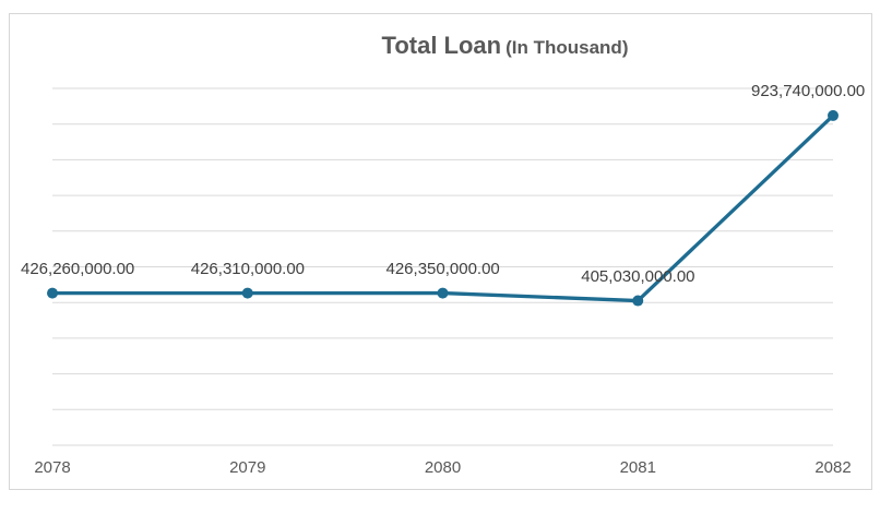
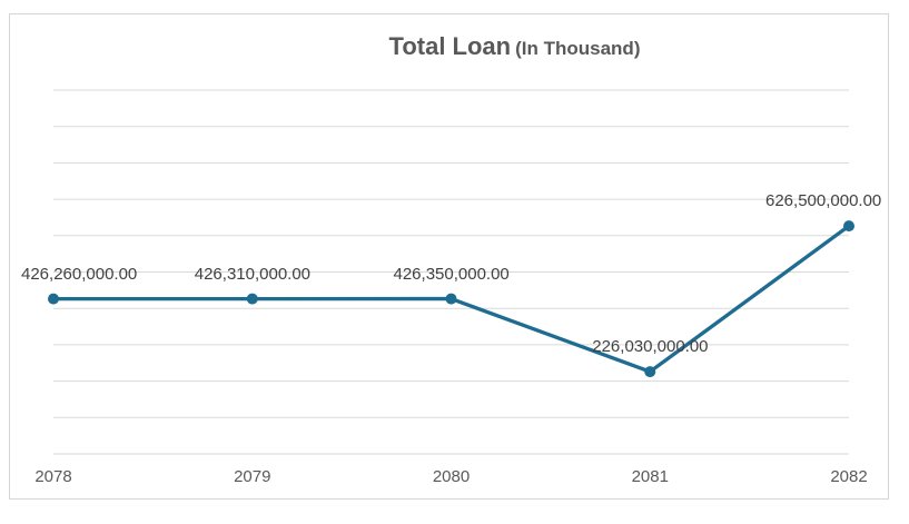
2081: 405,030,000.00 -> 226,030,000.00
2082: 923,740,000.00 -> 626,500,000.00
